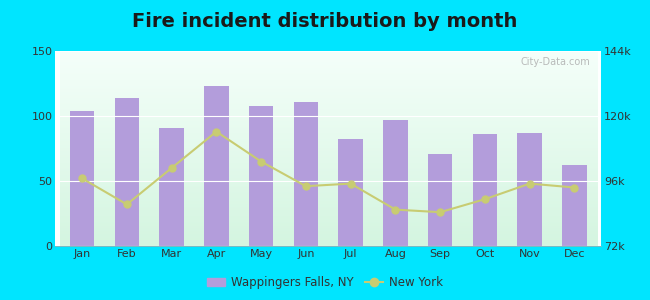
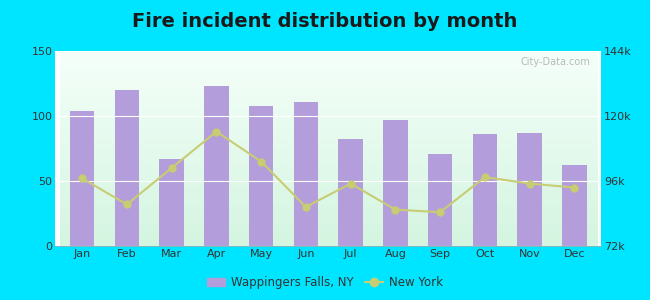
Wappingers Falls, NY/Feb: 114 -> 120
Wappingers Falls, NY/Mar: 91 -> 67
New York/Jun: 46 -> 30
New York/Oct: 36 -> 53
